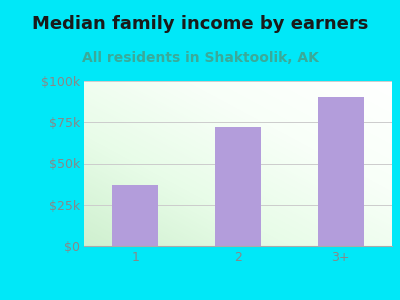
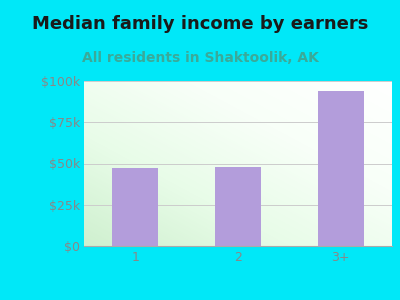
1: $37k -> $47k
2: $72k -> $48k
3+: $90k -> $94k
